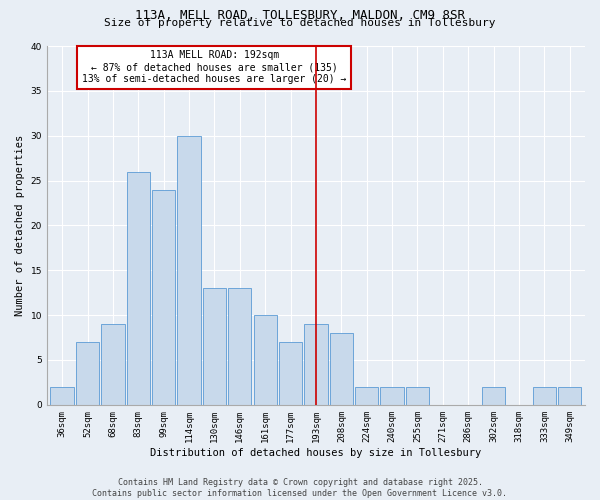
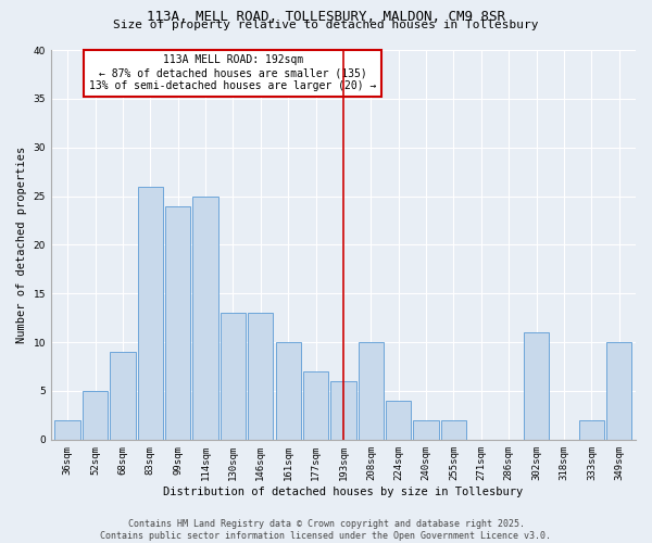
52sqm: 7 -> 5
114sqm: 30 -> 25
193sqm: 9 -> 6
208sqm: 8 -> 10
224sqm: 2 -> 4
302sqm: 2 -> 11
349sqm: 2 -> 10
